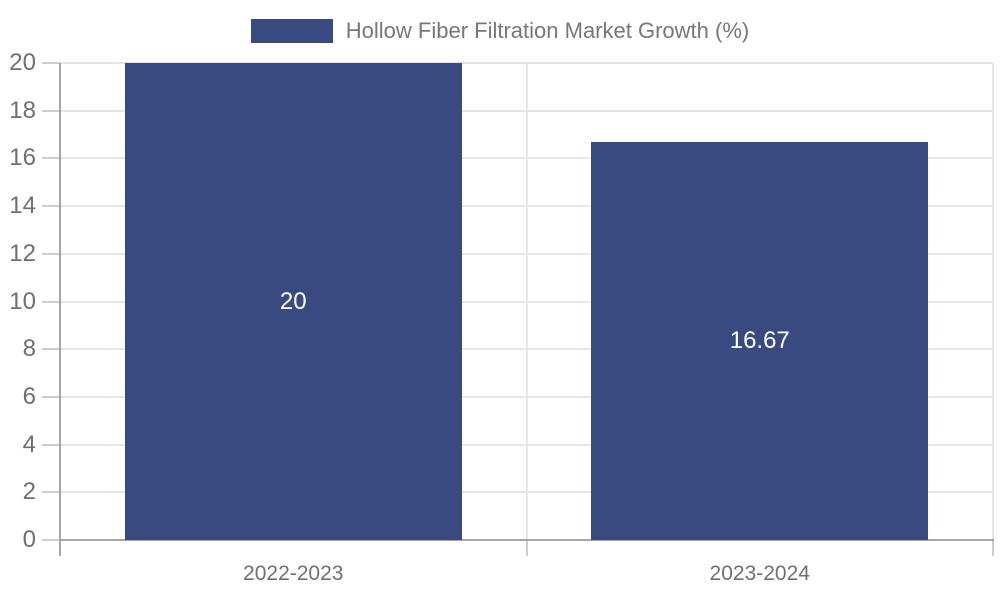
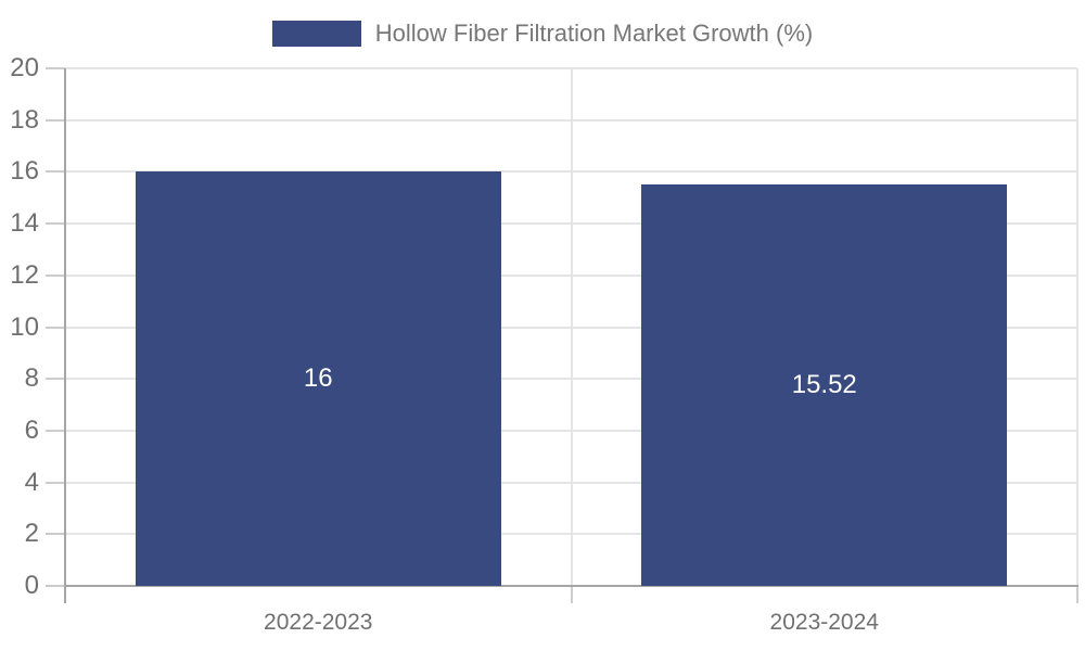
2022-2023: 20 -> 16
2023-2024: 16.67 -> 15.52
